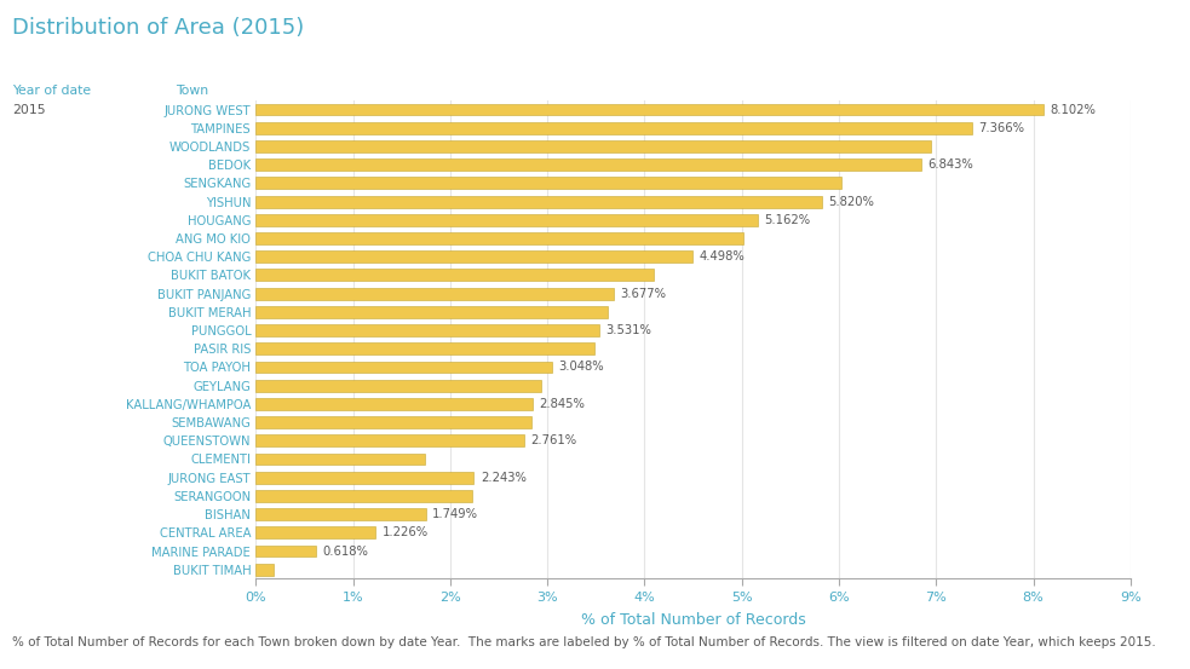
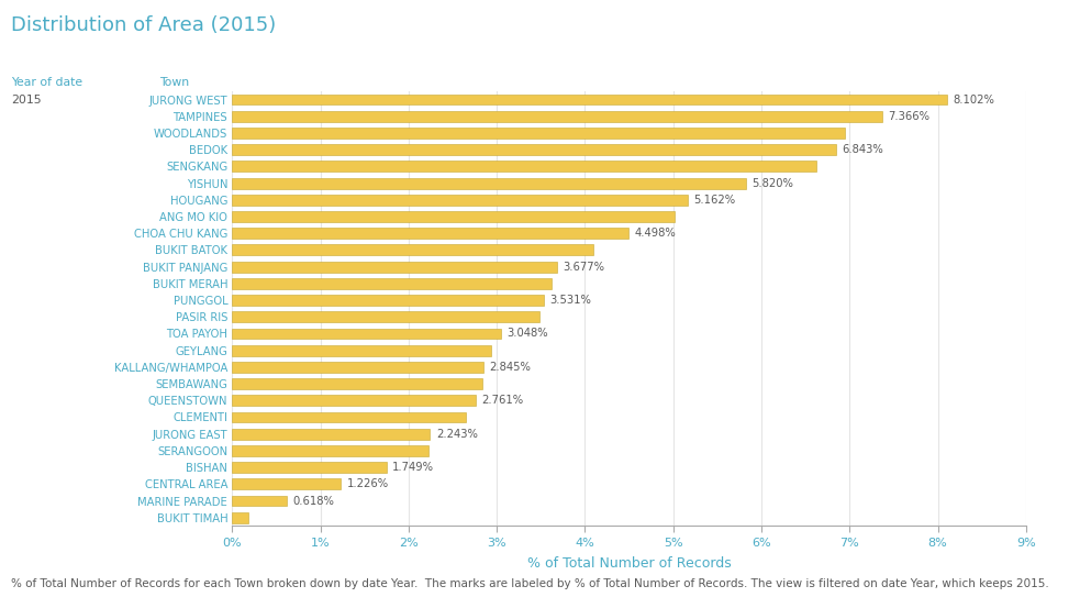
SENGKANG: 6.02% -> 6.62%
CLEMENTI: 1.74% -> 2.65%
